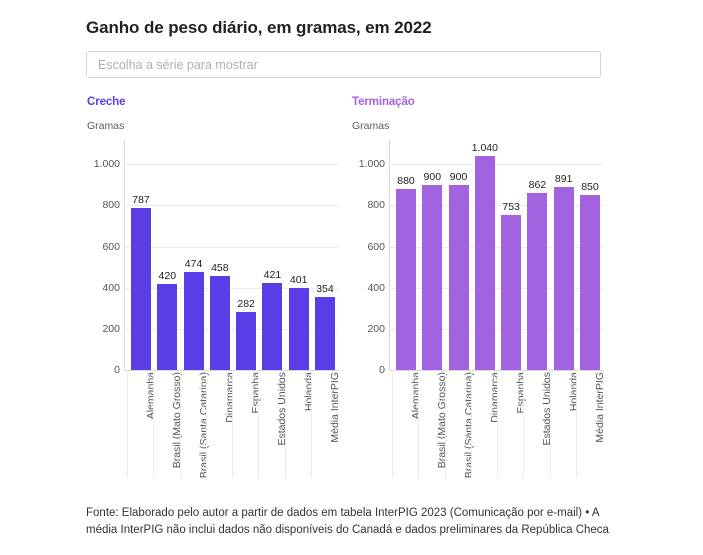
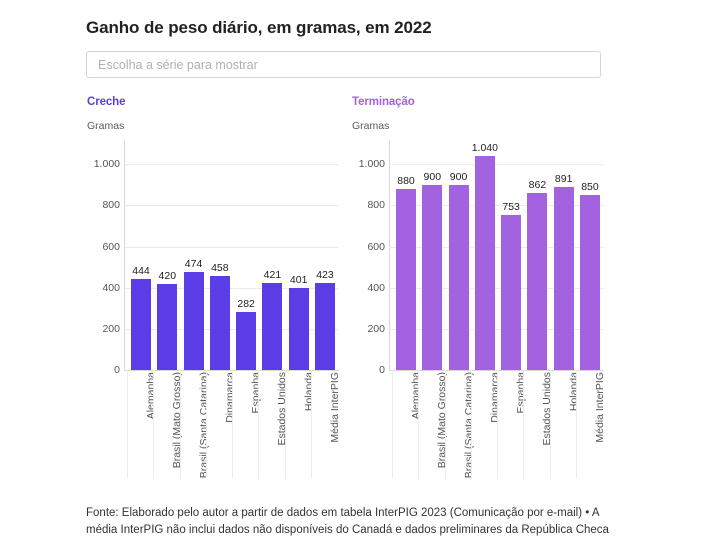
Creche/Alemanha: 787 -> 444
Creche/Média InterPIG: 354 -> 423
